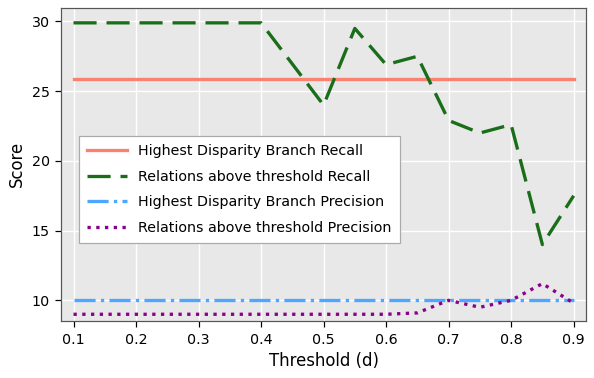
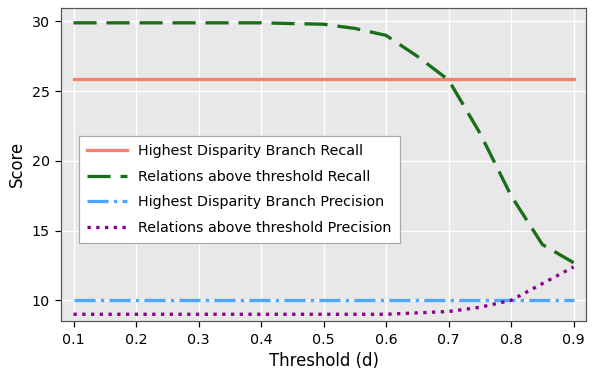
Relations above threshold Recall/0.5: 24.0 -> 29.8
Relations above threshold Recall/0.6: 26.9 -> 29.0
Relations above threshold Recall/0.7: 22.9 -> 25.8
Relations above threshold Precision/0.7: 10.0 -> 9.2
Relations above threshold Recall/0.8: 22.6 -> 17.5
Relations above threshold Recall/0.9: 17.5 -> 12.7
Relations above threshold Precision/0.9: 9.8 -> 12.4
